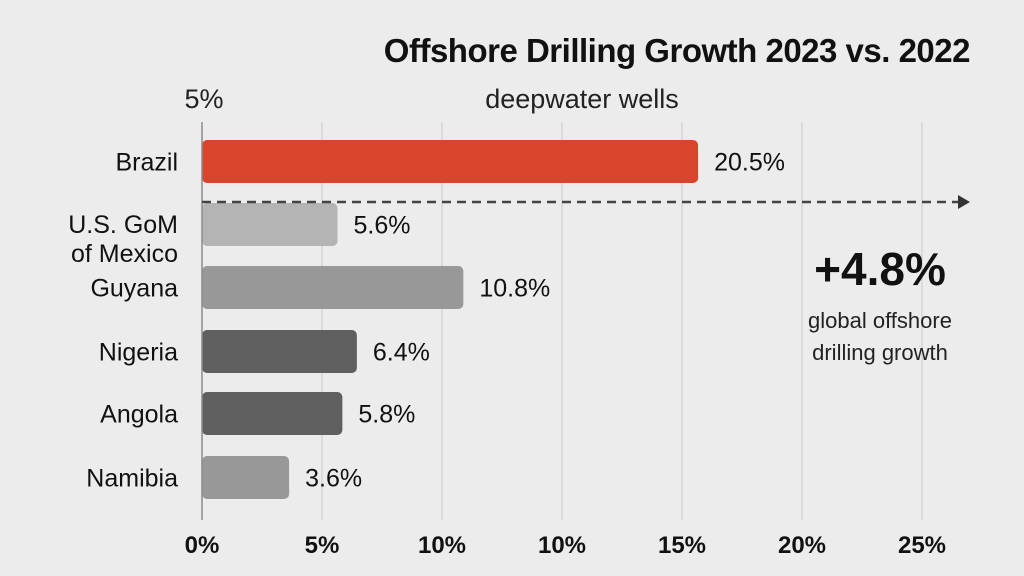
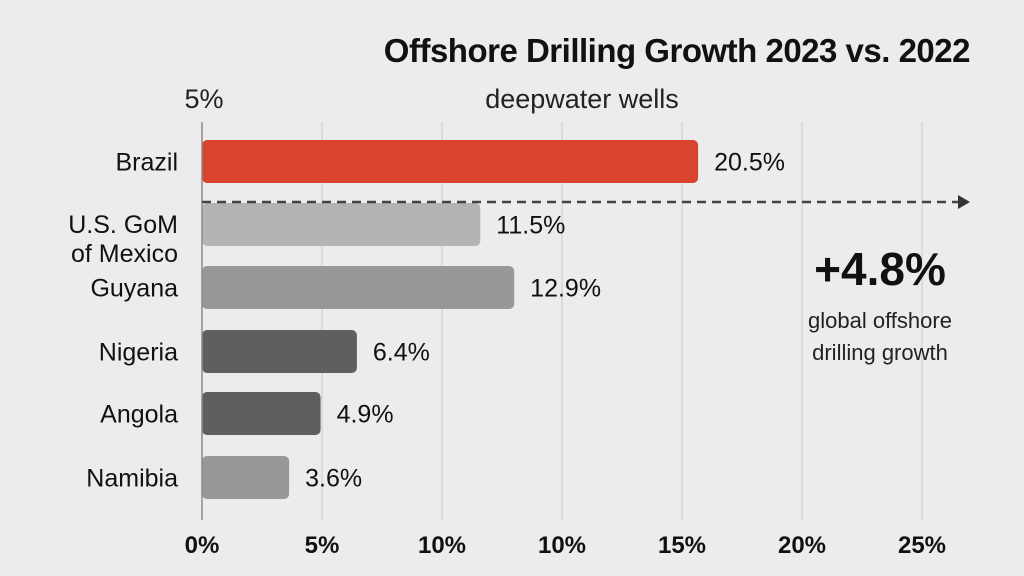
U.S. GoM of Mexico: 5.6% -> 11.5%
Guyana: 10.8% -> 12.9%
Angola: 5.8% -> 4.9%
